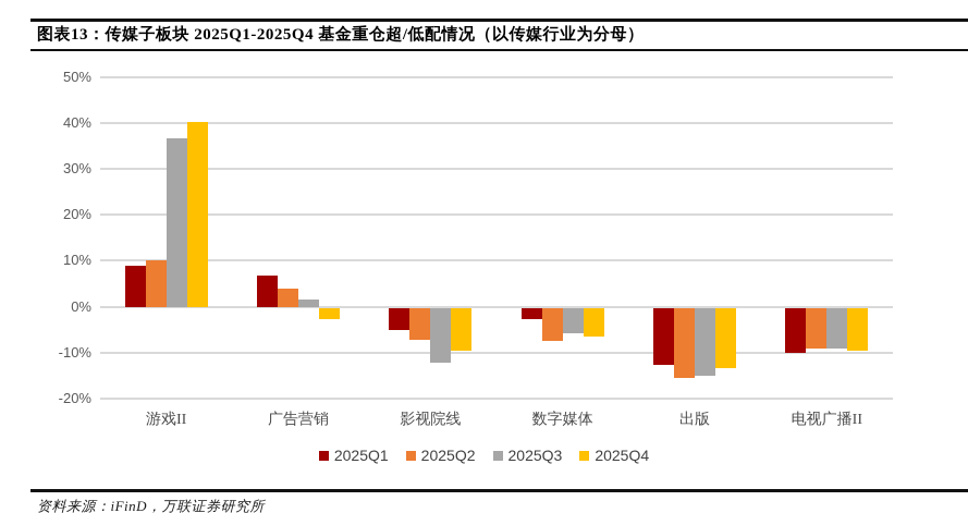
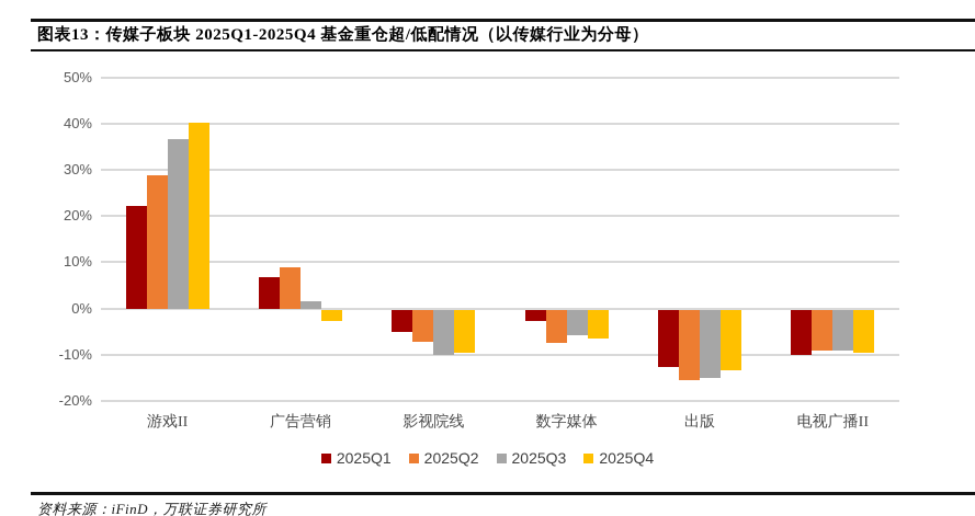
2025Q1/游戏II: 9% -> 22%
2025Q2/游戏II: 10% -> 29%
2025Q2/广告营销: 4% -> 9%
2025Q3/影视院线: -12% -> -10%
